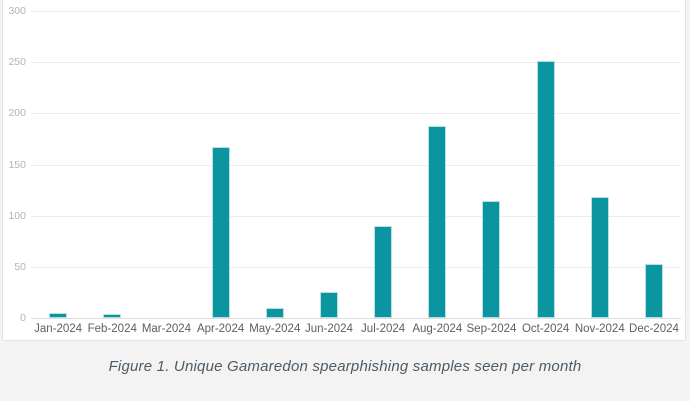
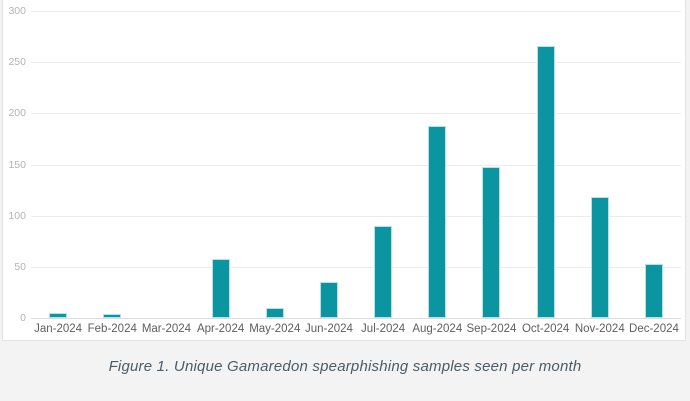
Apr-2024: 167 -> 58
Jun-2024: 25 -> 35
Sep-2024: 114 -> 148
Oct-2024: 251 -> 266
